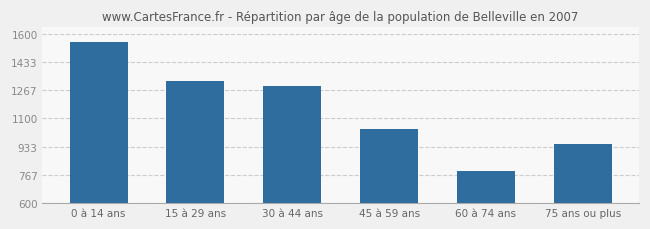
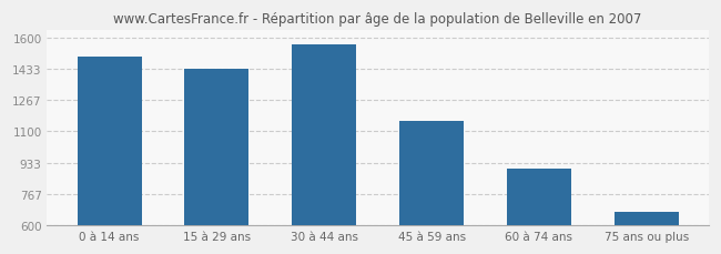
0 à 14 ans: 1550 -> 1500
15 à 29 ans: 1320 -> 1440
30 à 44 ans: 1290 -> 1570
45 à 59 ans: 1040 -> 1150
60 à 74 ans: 790 -> 900
75 ans ou plus: 950 -> 670
